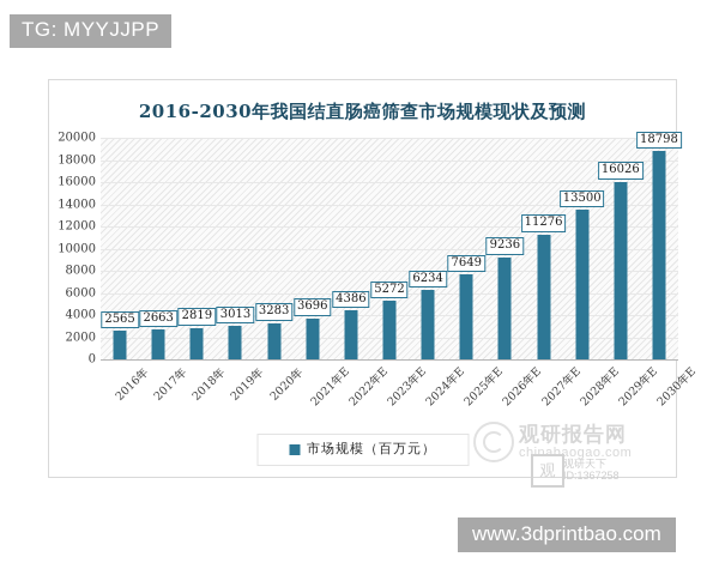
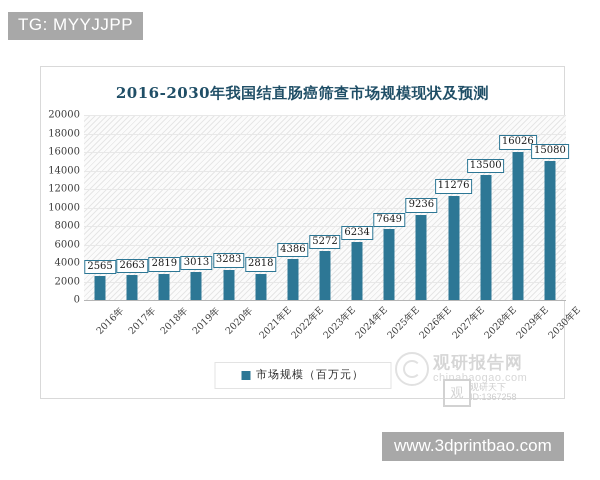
2021年E: 3696 -> 2818
2030年E: 18798 -> 15080
